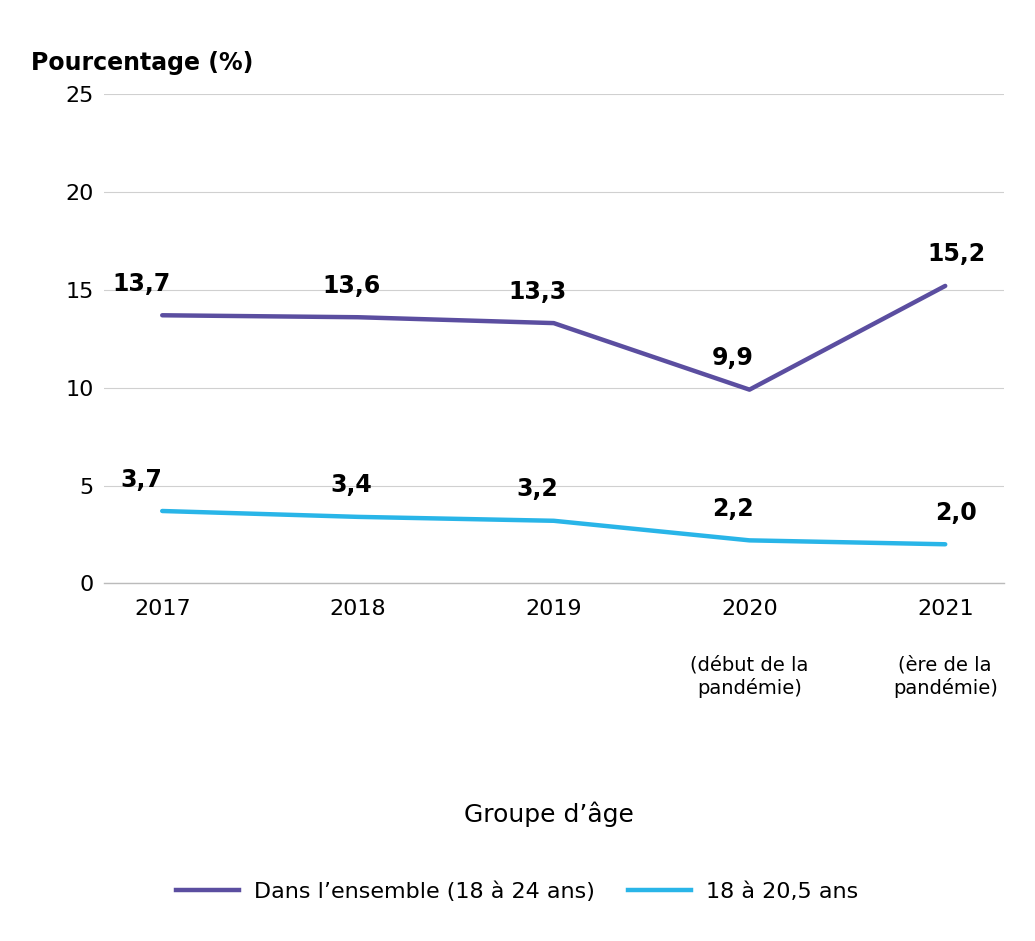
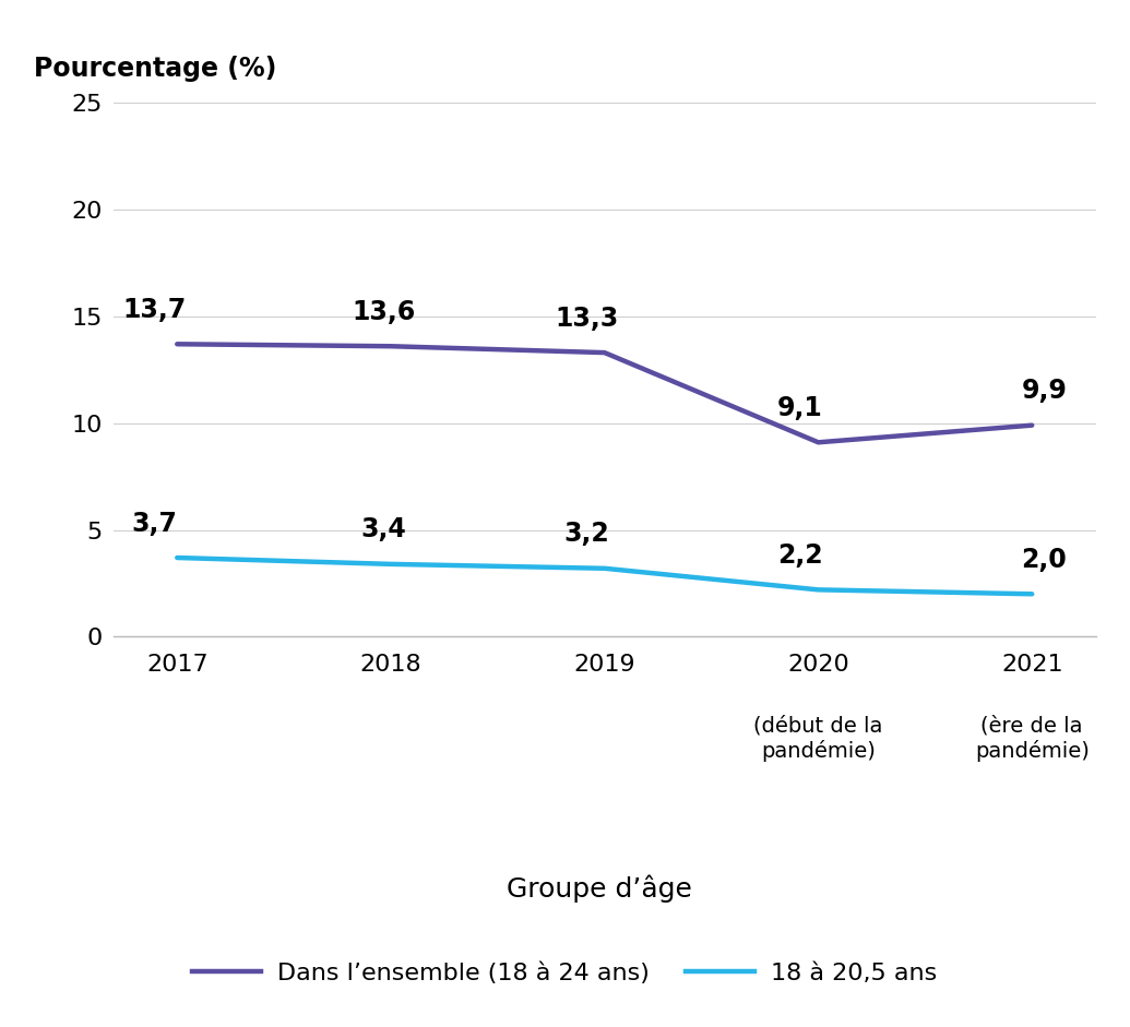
Dans l’ensemble (18 à 24 ans)/2020: 9,9 -> 9,1
Dans l’ensemble (18 à 24 ans)/2021: 15,2 -> 9,9
